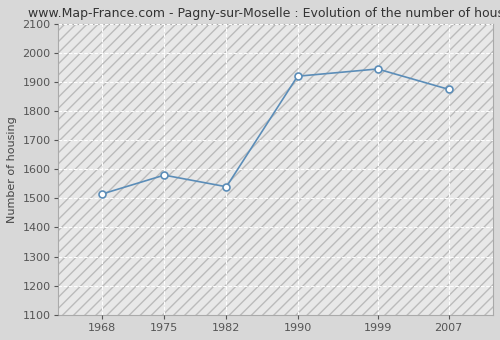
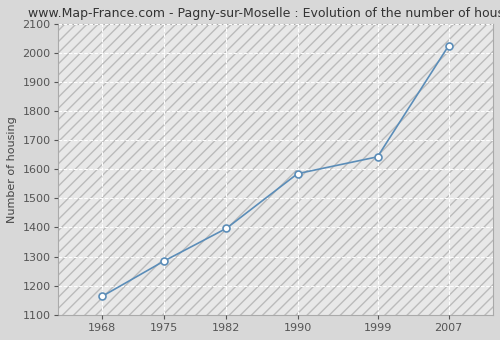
1968: 1515 -> 1163
1975: 1580 -> 1285
1982: 1540 -> 1397
1990: 1920 -> 1585
1999: 1945 -> 1643
2007: 1875 -> 2025
